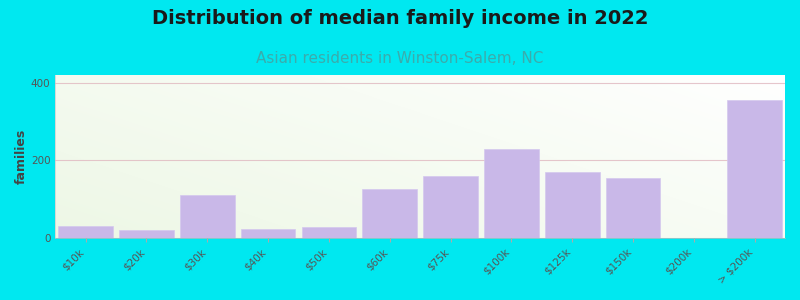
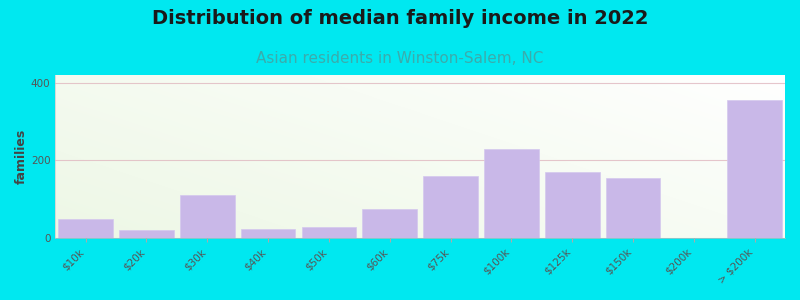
$10k: 30 -> 47
$60k: 125 -> 75
